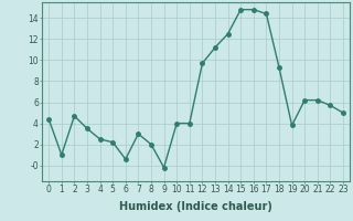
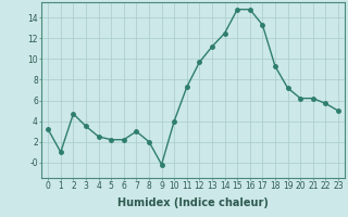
0: 4.4 -> 3.2
6: 0.6 -> 2.2
11: 4.0 -> 7.3
17: 14.4 -> 13.3
19: 3.8 -> 7.2
